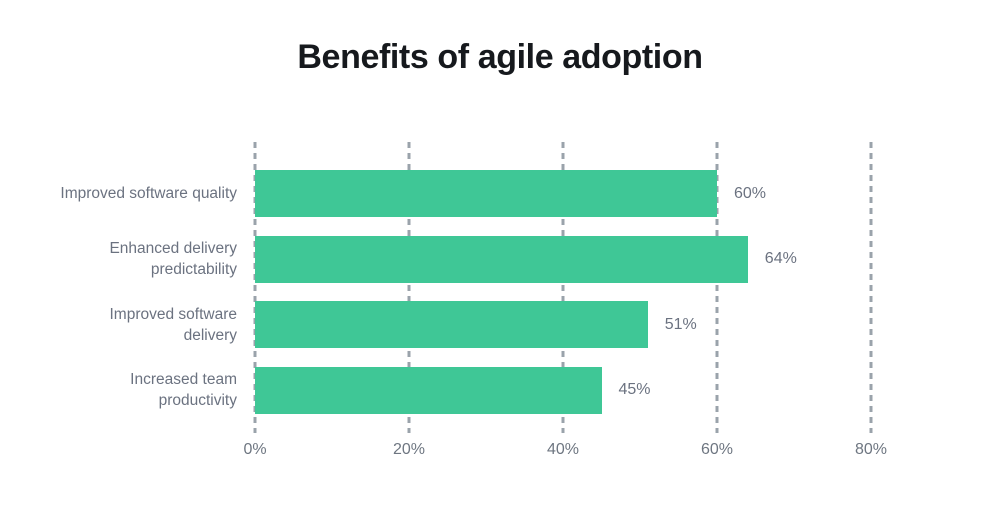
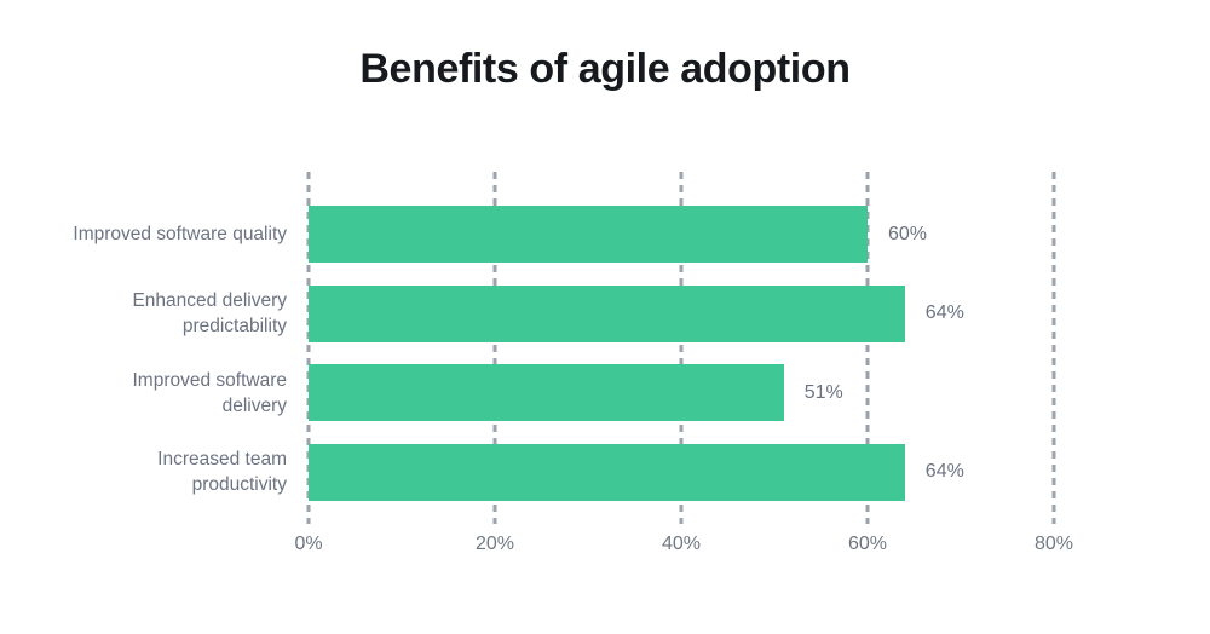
Increased team productivity: 45% -> 64%
